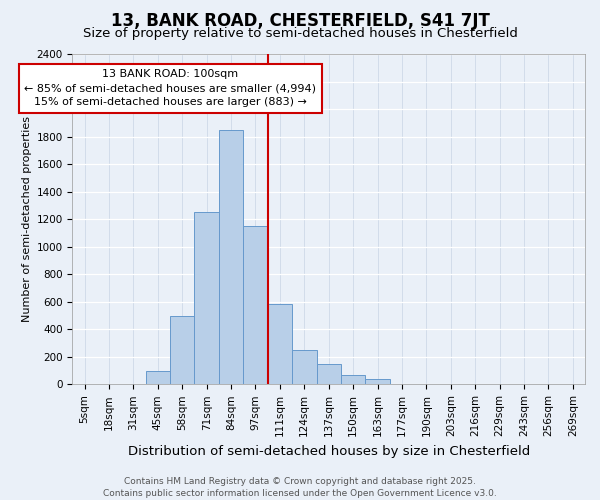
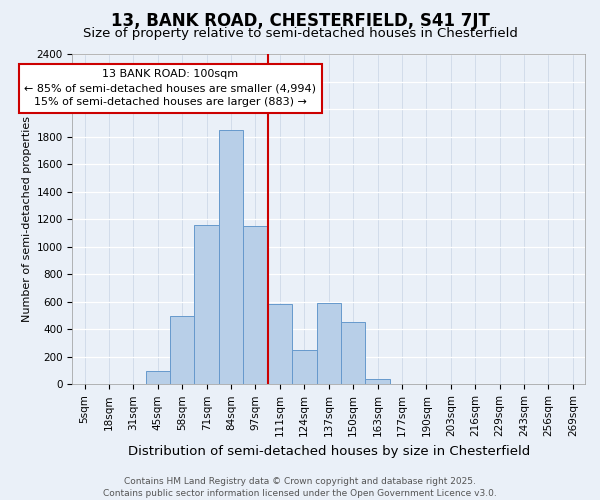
71sqm: 1250 -> 1160
137sqm: 150 -> 590
150sqm: 70 -> 450
